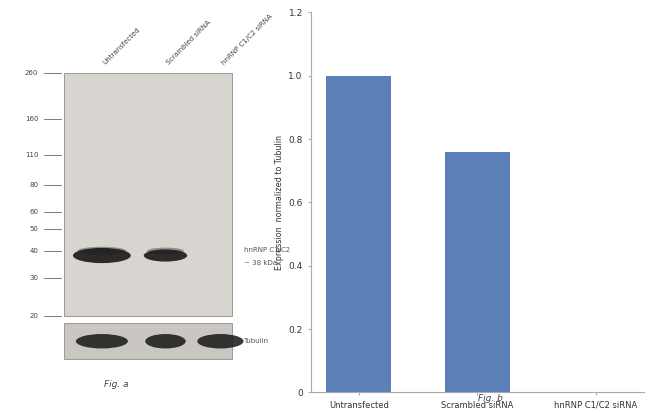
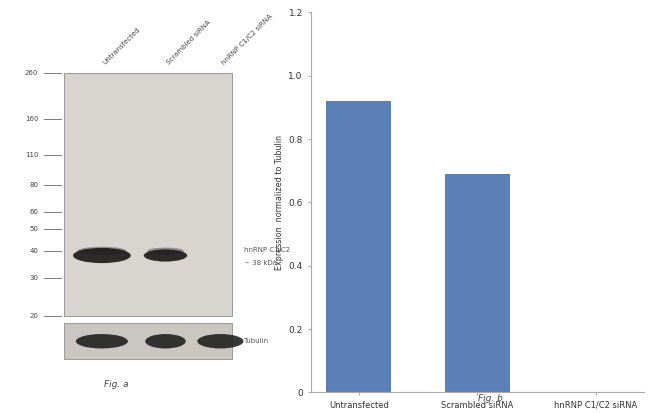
Untransfected: 1.00 -> 0.92
Scrambled siRNA: 0.76 -> 0.69
